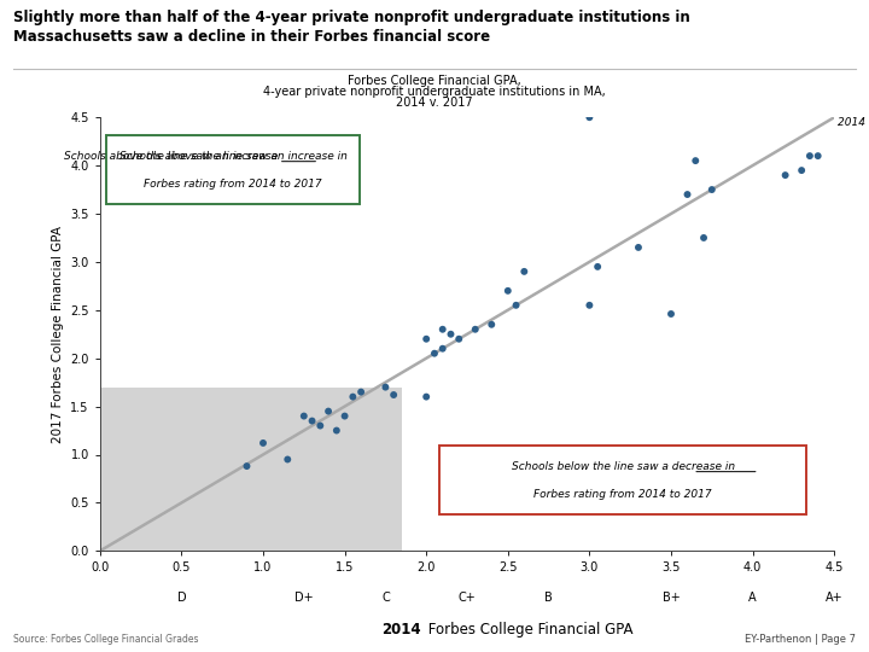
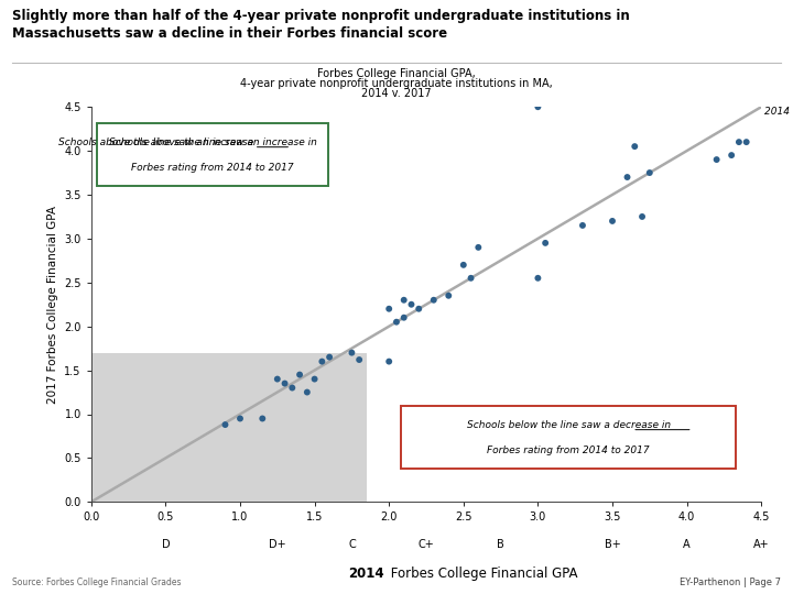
1.0: 1.12 -> 0.95
3.5: 2.46 -> 3.20
